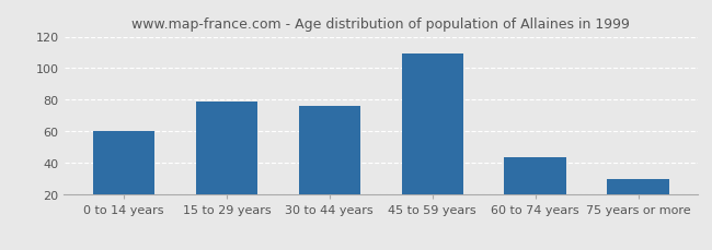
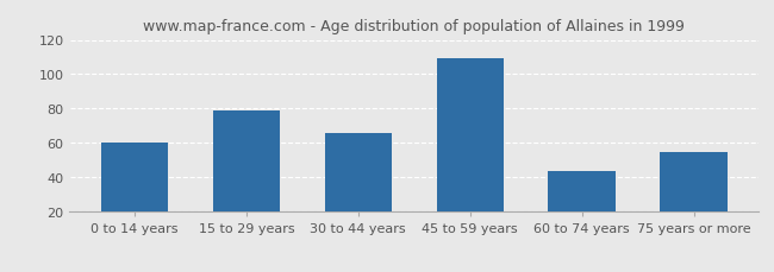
30 to 44 years: 76 -> 66
75 years or more: 30 -> 55
